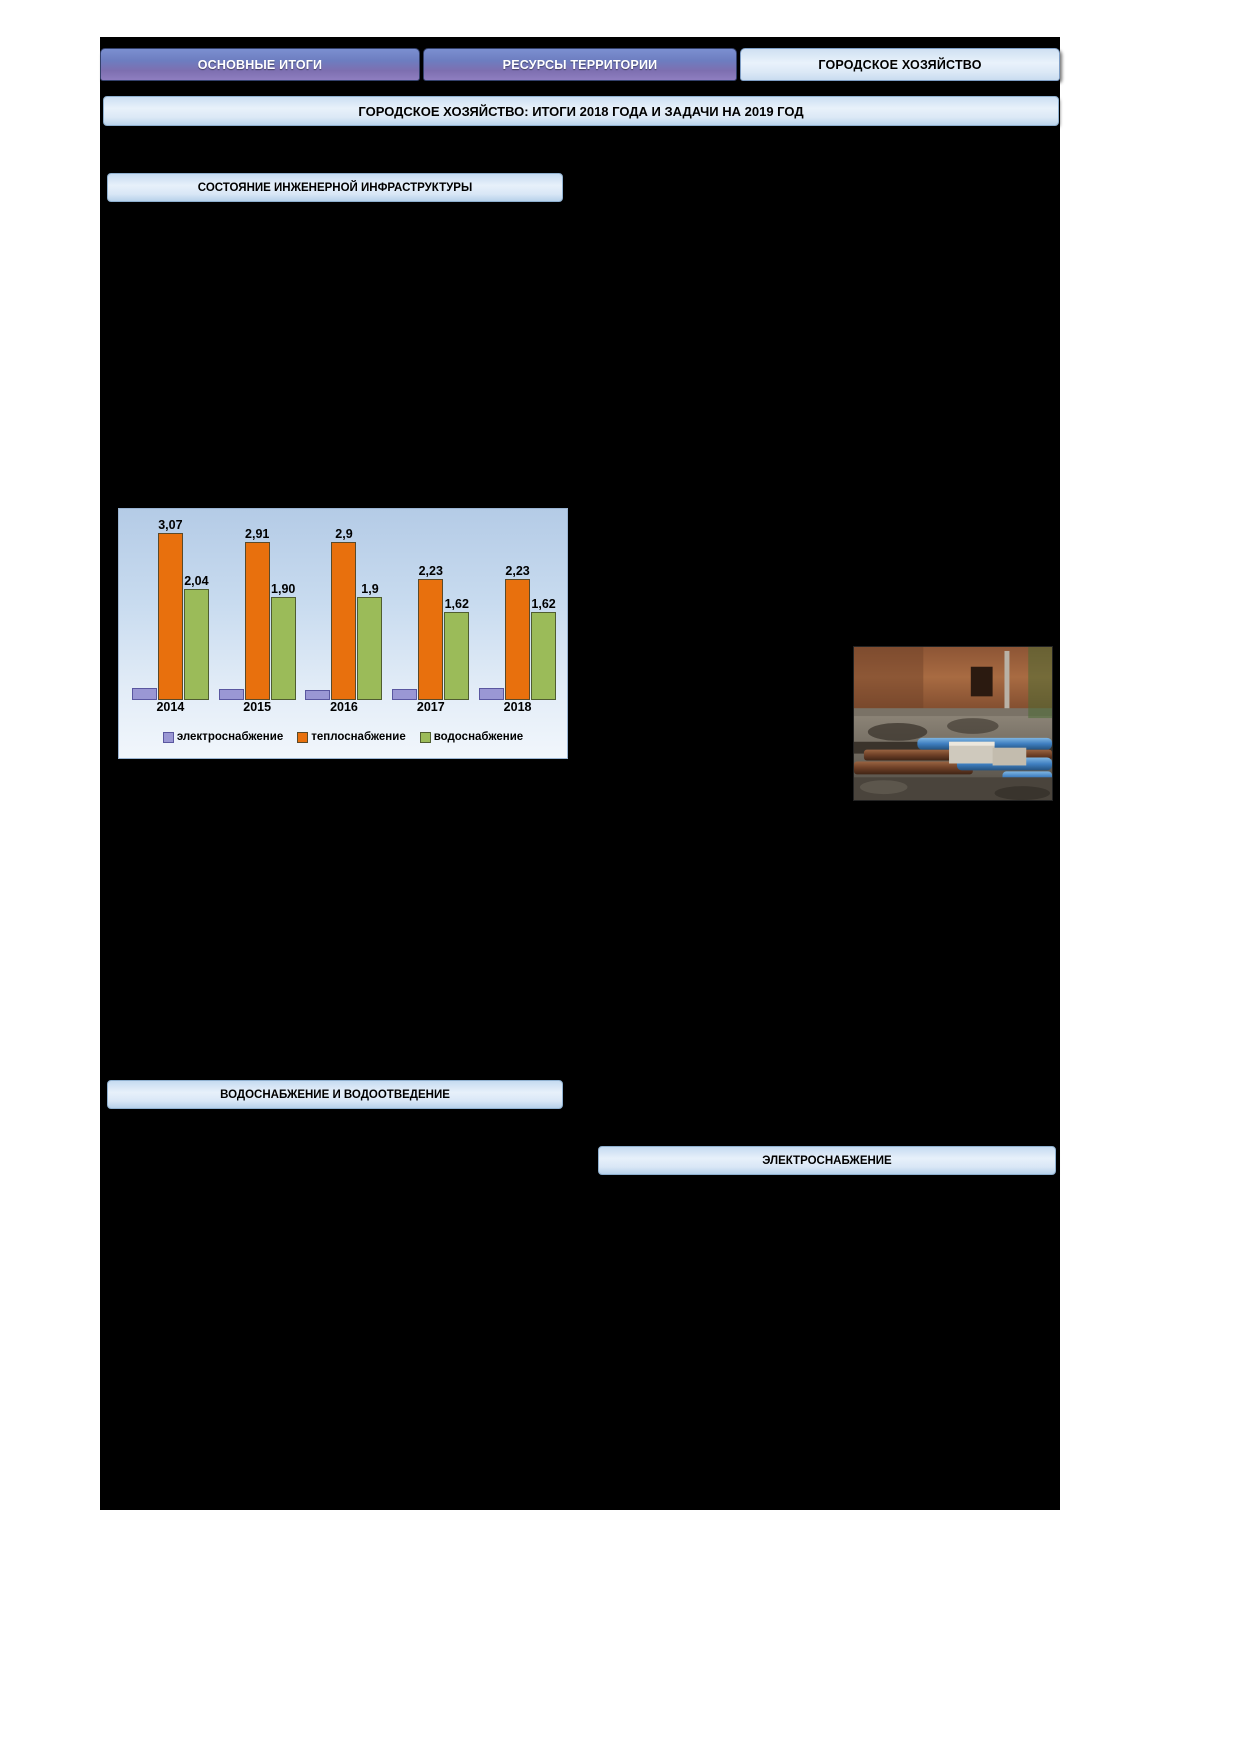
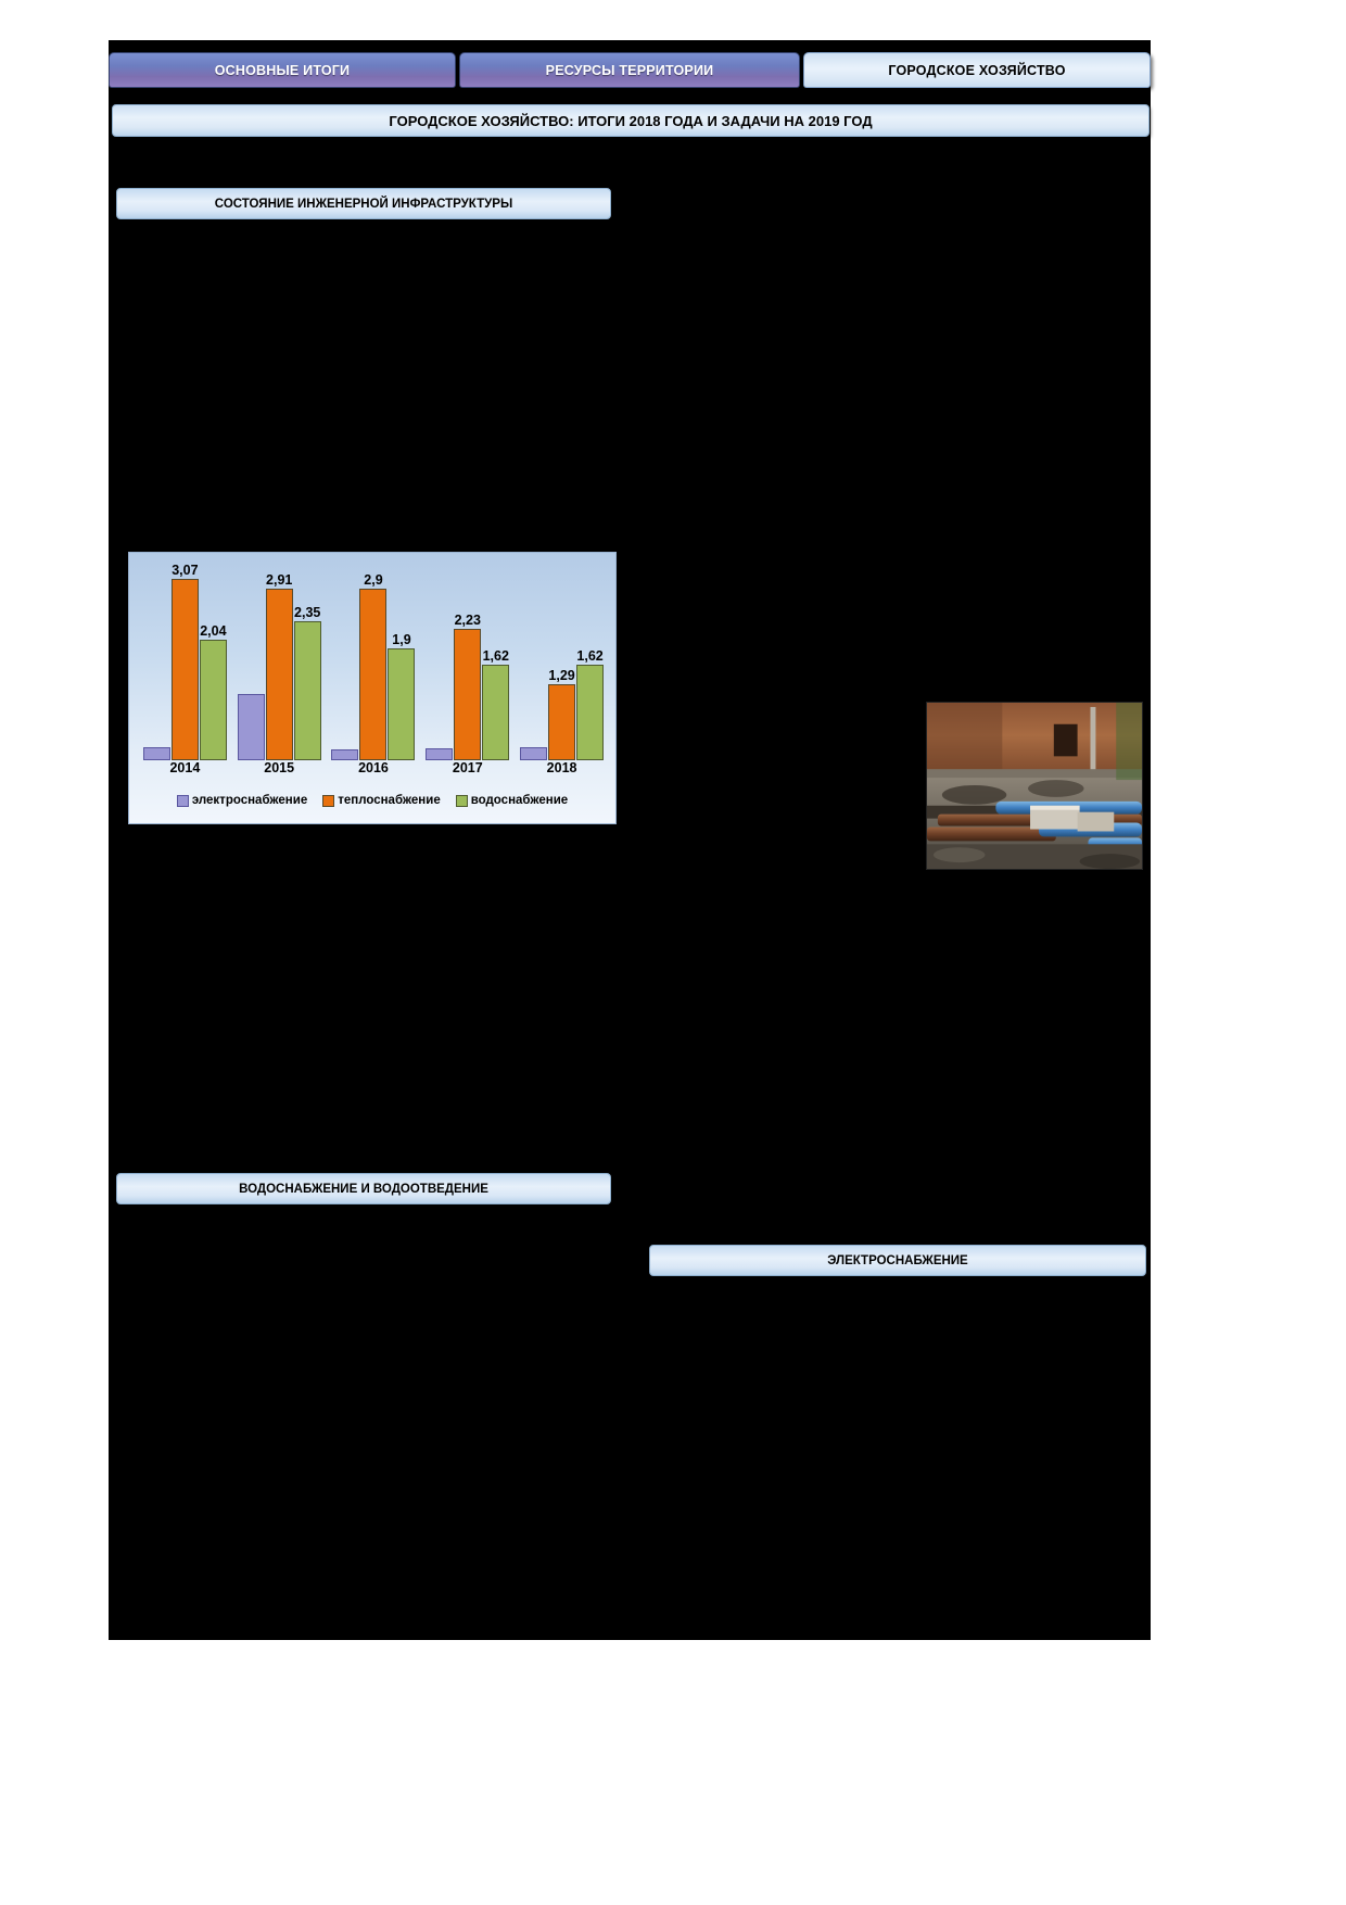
электроснабжение/2015: 0,20 -> 1,12
водоснабжение/2015: 1,90 -> 2,35
теплоснабжение/2018: 2,23 -> 1,29
